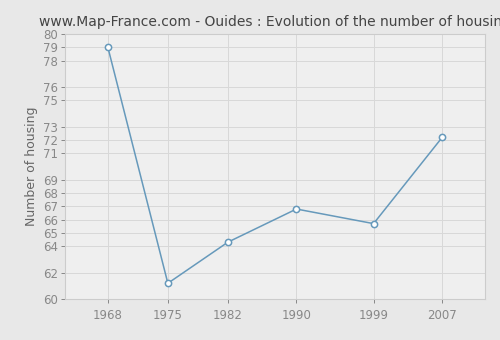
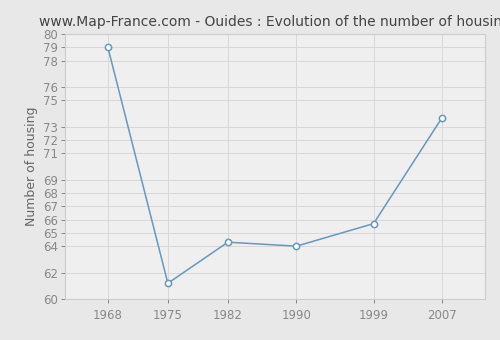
1990: 66.8 -> 64.0
2007: 72.2 -> 73.7
